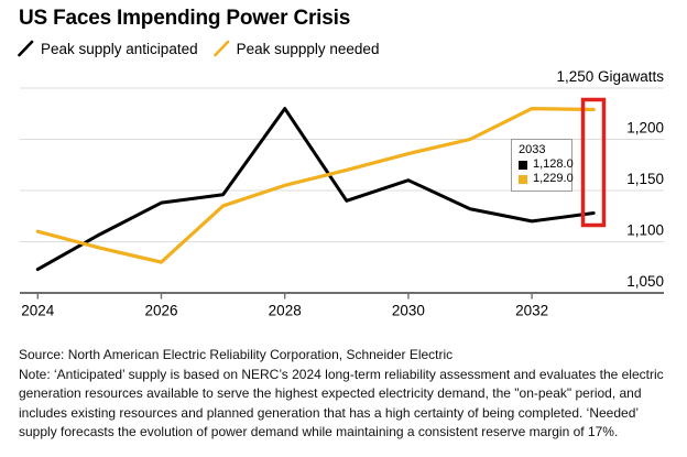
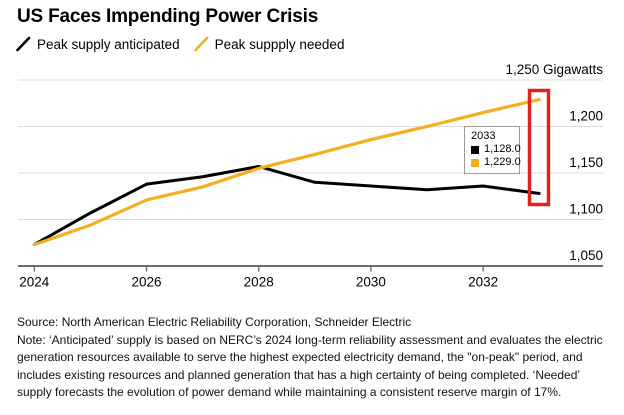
Peak suppply needed/2024: 1110 -> 1070
Peak suppply needed/2026: 1080 -> 1120
Peak supply anticipated/2028: 1230 -> 1160
Peak supply anticipated/2030: 1160 -> 1140
Peak supply anticipated/2032: 1120 -> 1140
Peak suppply needed/2032: 1230 -> 1220
